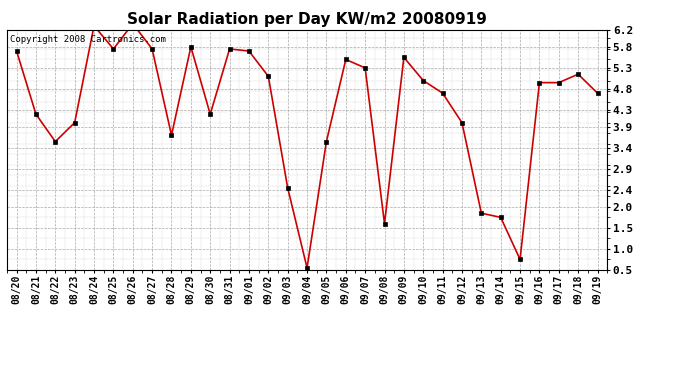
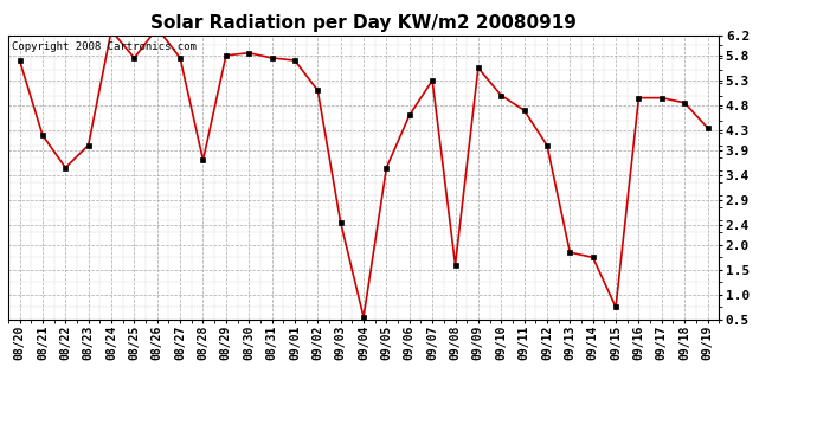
08/30: 4.20 -> 5.85
09/06: 5.50 -> 4.60
09/18: 5.15 -> 4.85
09/19: 4.70 -> 4.35
